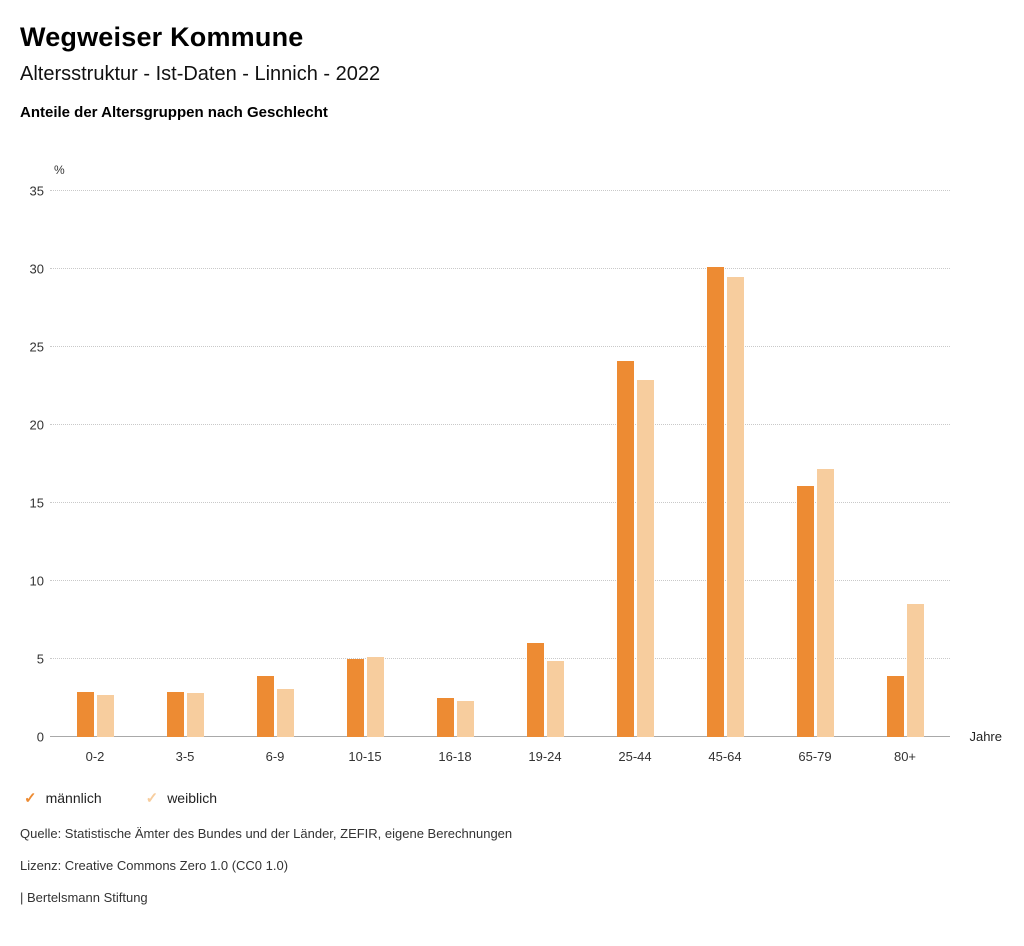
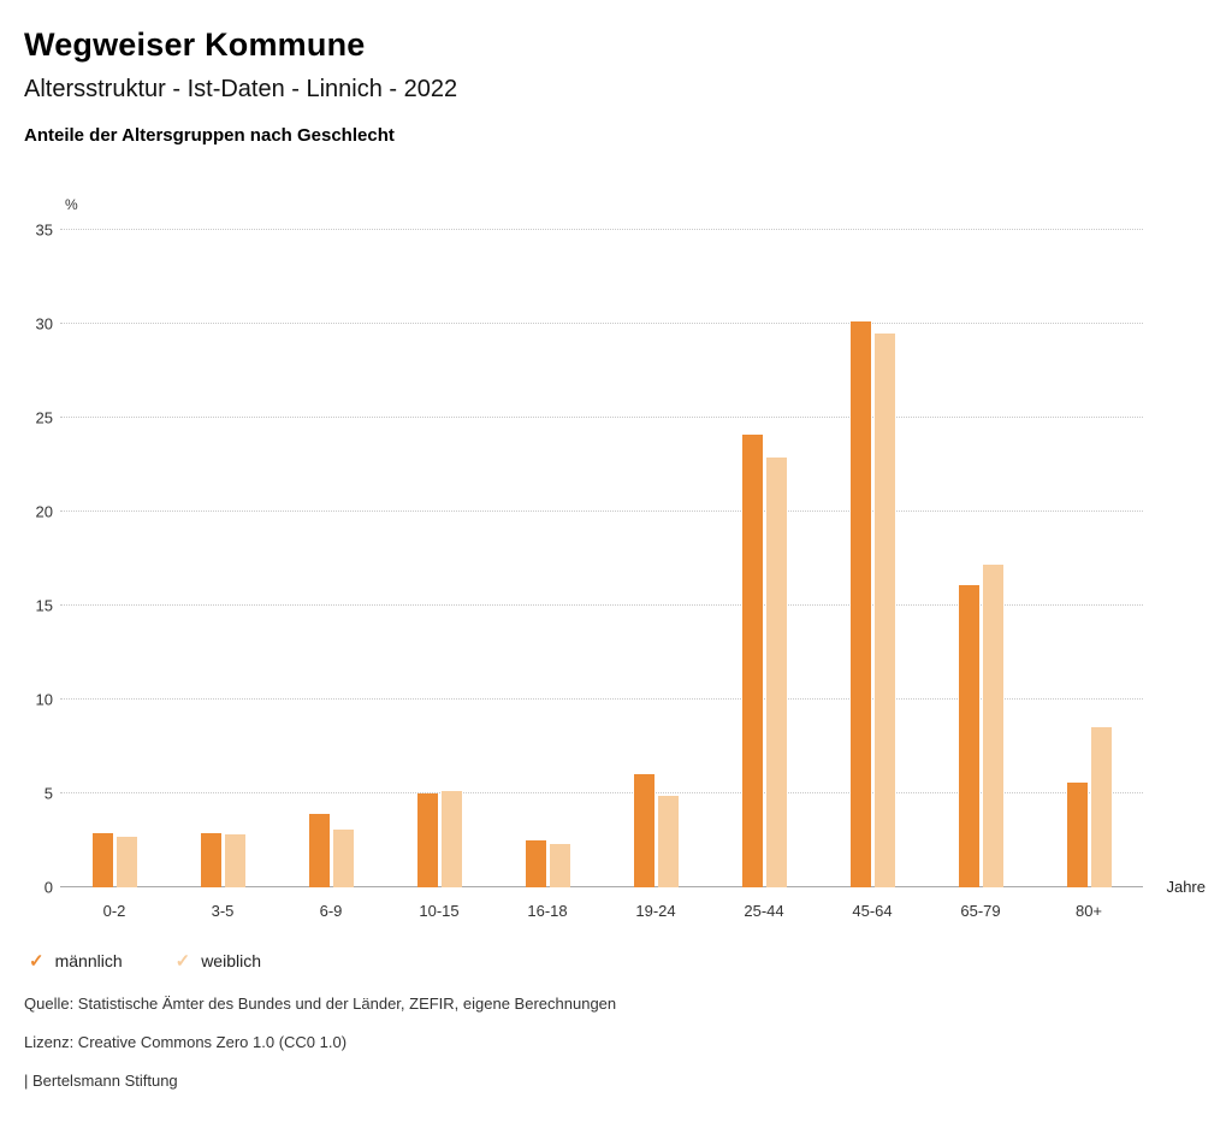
männlich/80+: 3.9 -> 5.6
